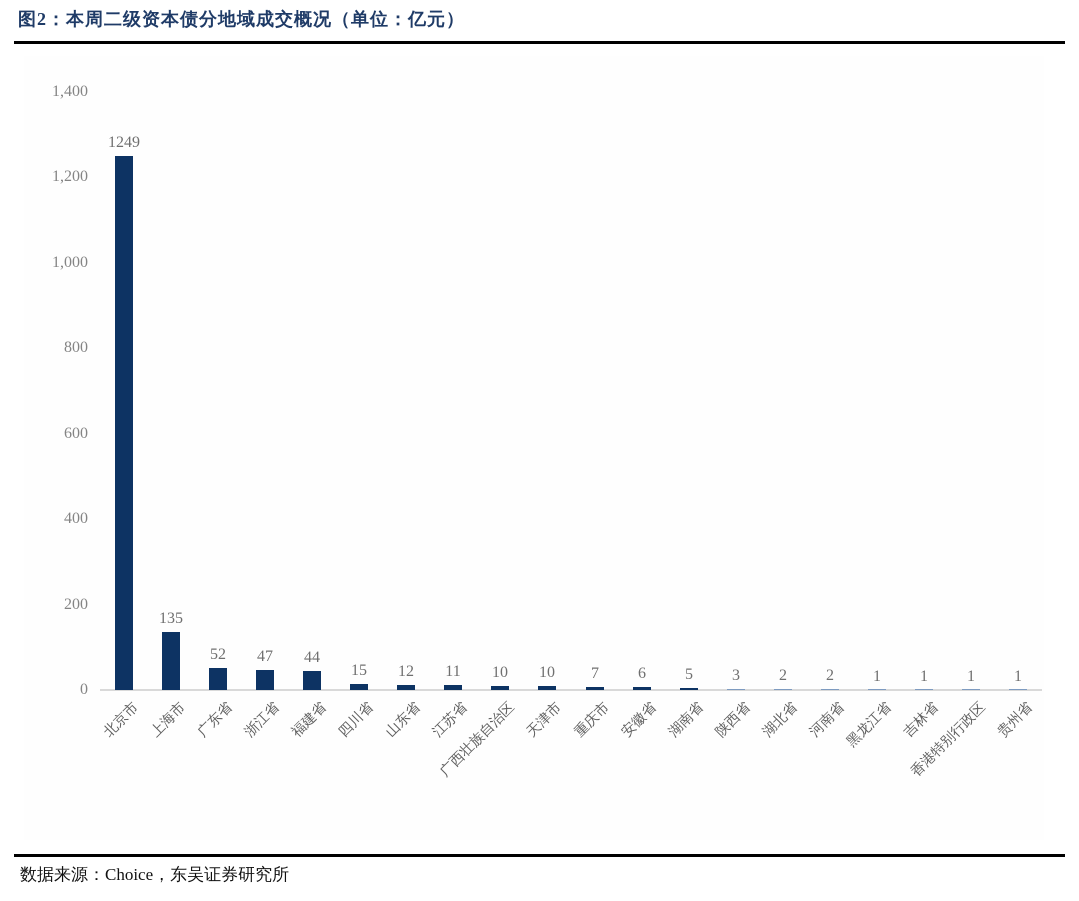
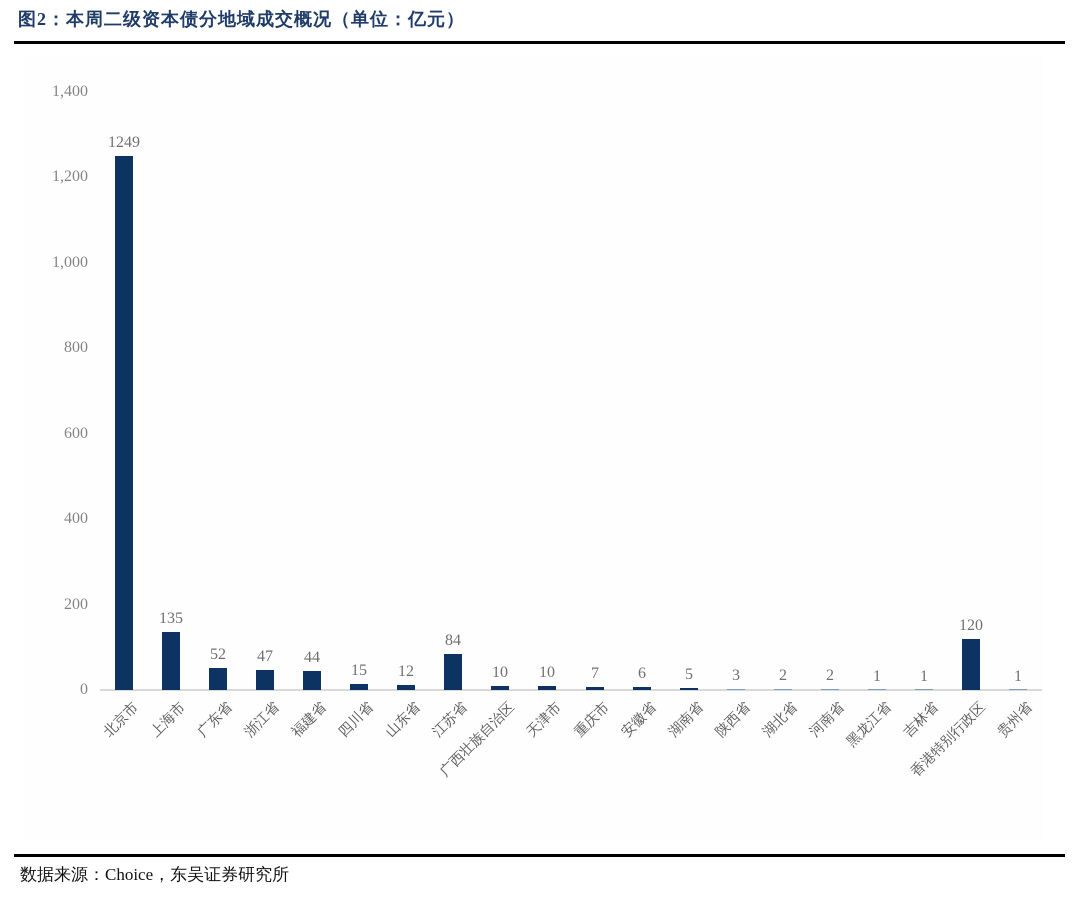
江苏省: 11 -> 84
香港特别行政区: 1 -> 120
